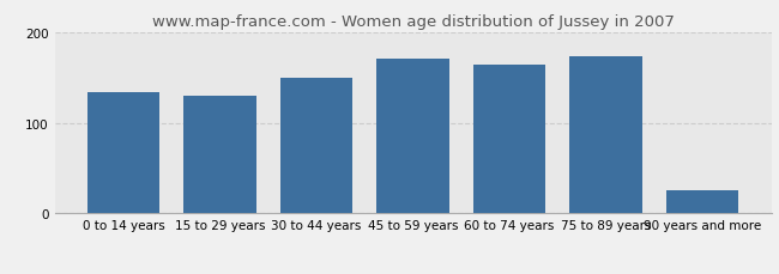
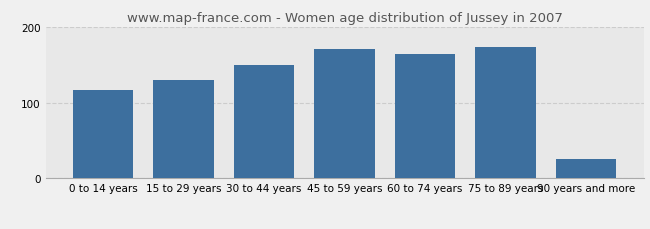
0 to 14 years: 133 -> 116
